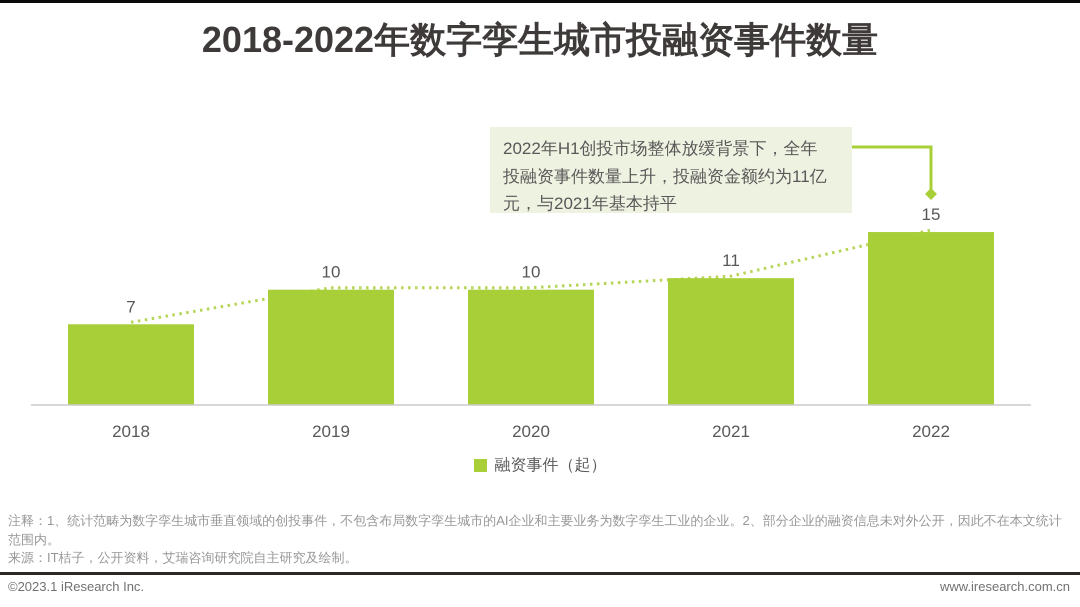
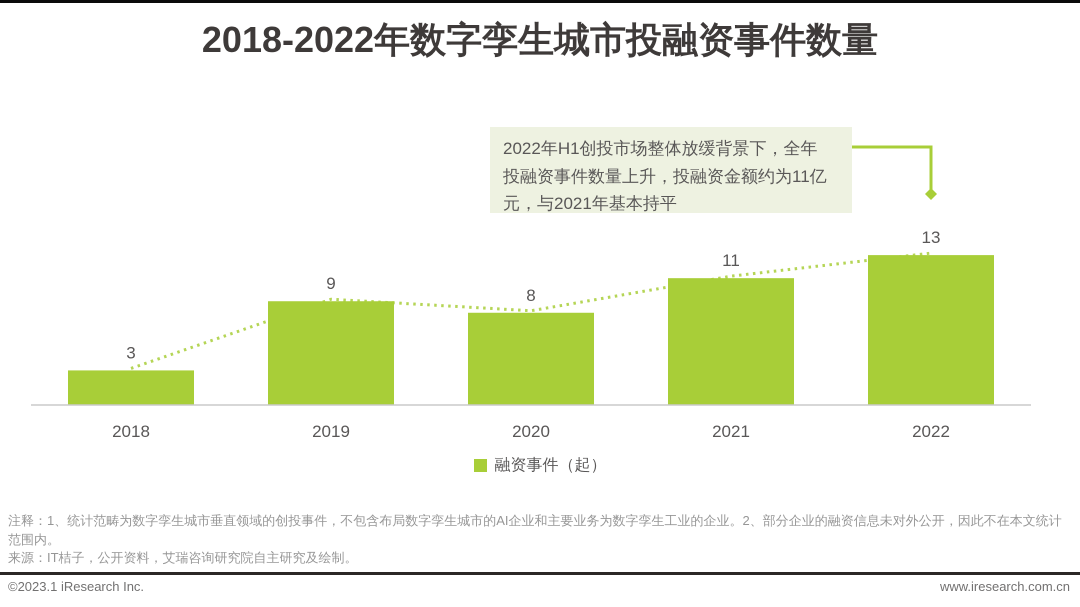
2018: 7 -> 3
2019: 10 -> 9
2020: 10 -> 8
2022: 15 -> 13
